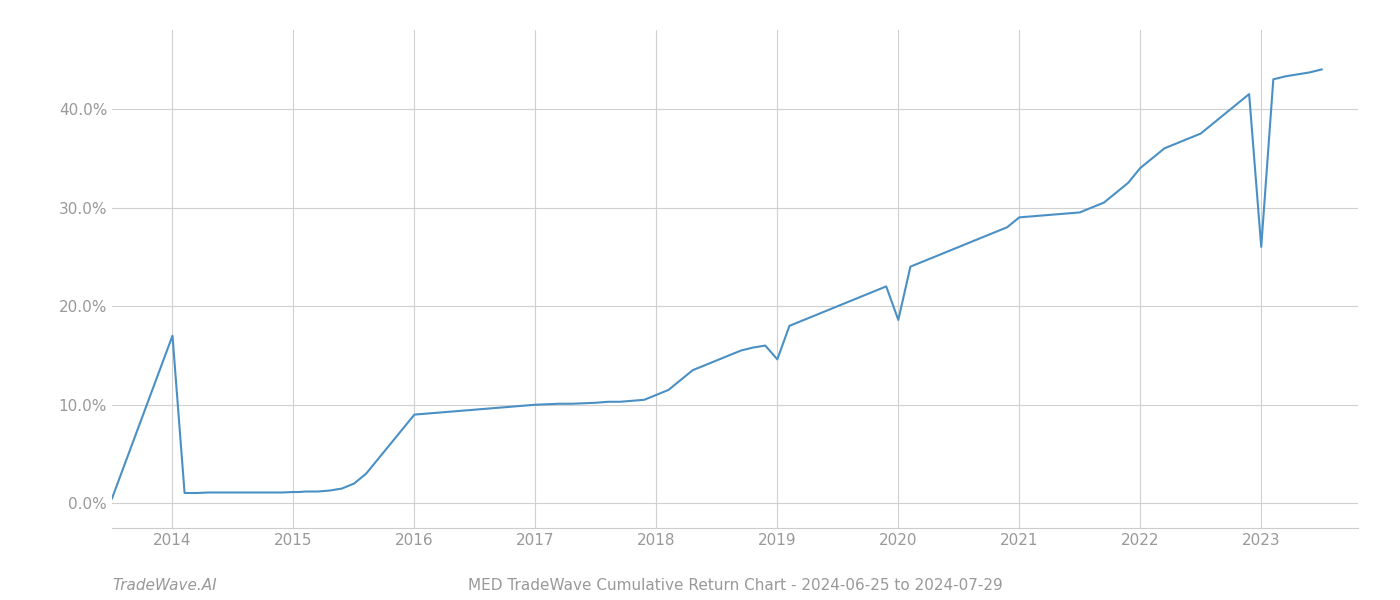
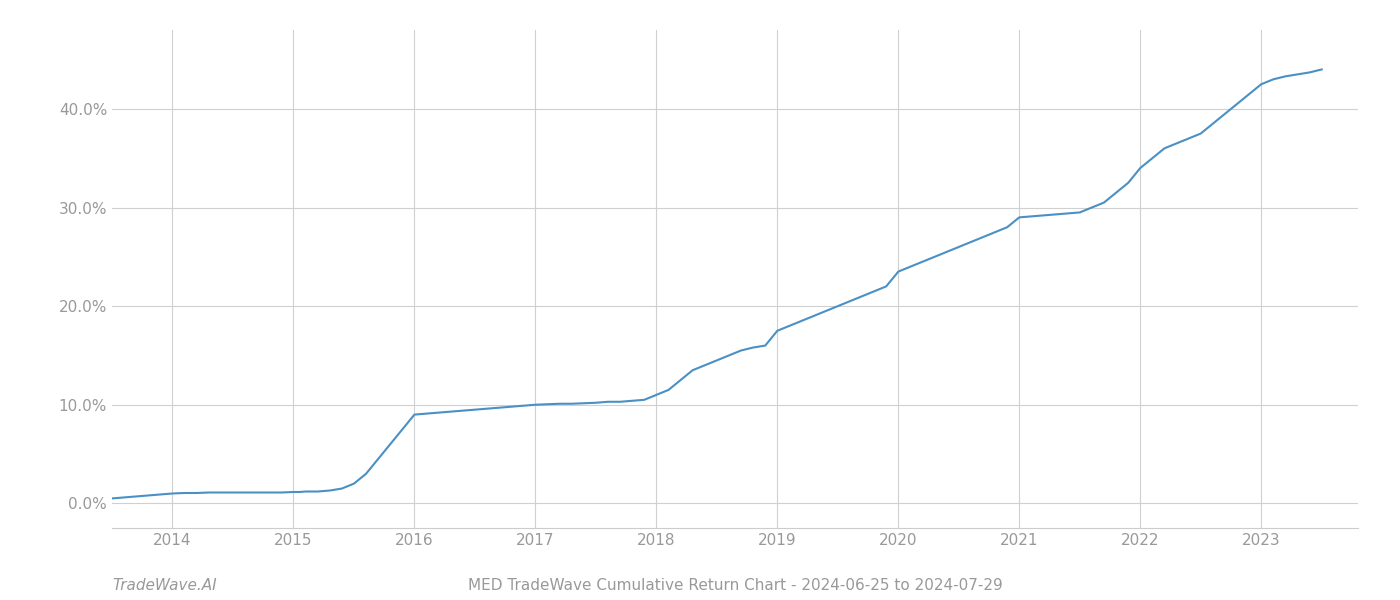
2014: 17.0% -> 1.0%
2019: 14.6% -> 17.5%
2020: 18.6% -> 23.5%
2023: 26.0% -> 42.5%
